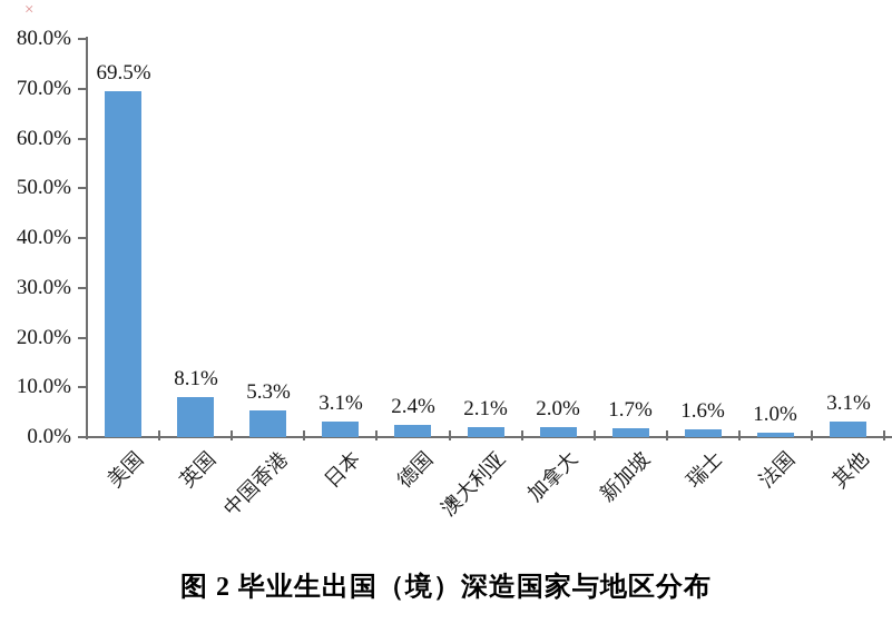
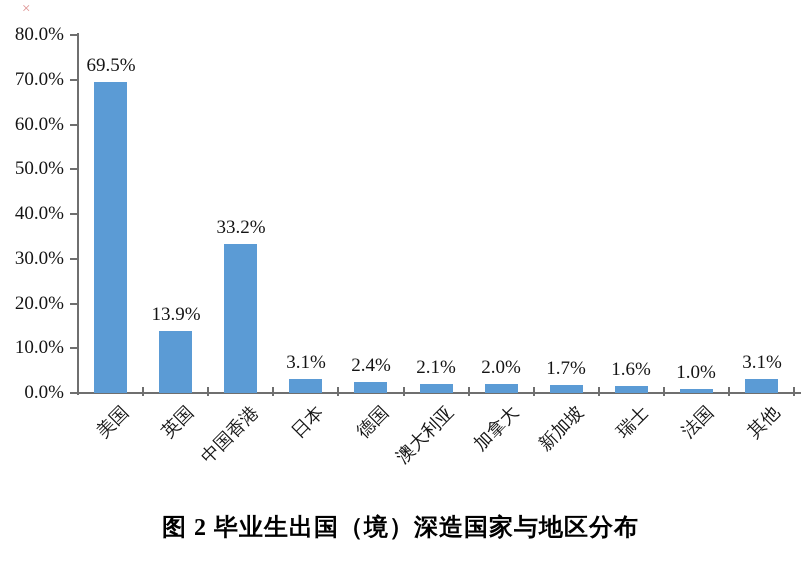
英国: 8.1% -> 13.9%
中国香港: 5.3% -> 33.2%
